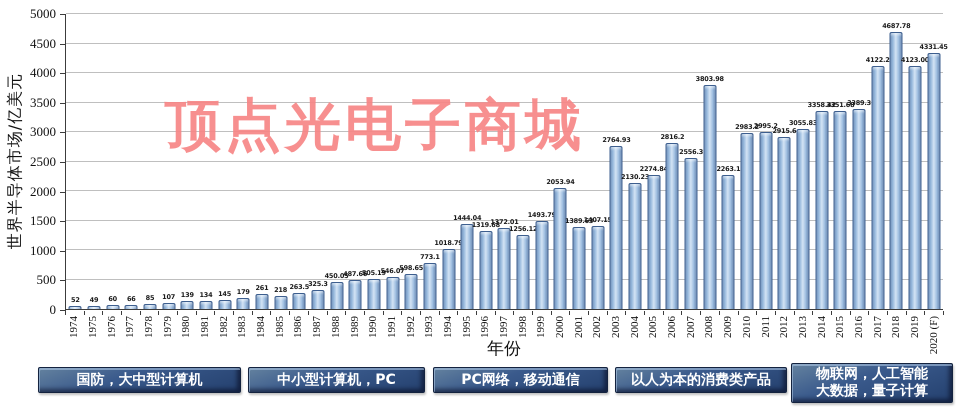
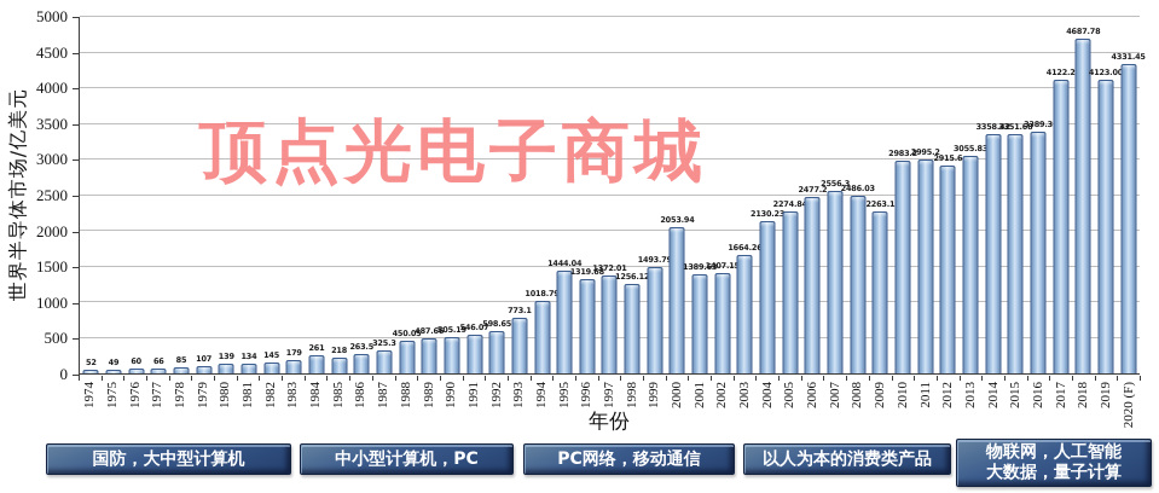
2003: 2764.93 -> 1664.26
2006: 2816.2 -> 2477.2
2008: 3803.98 -> 2486.03
